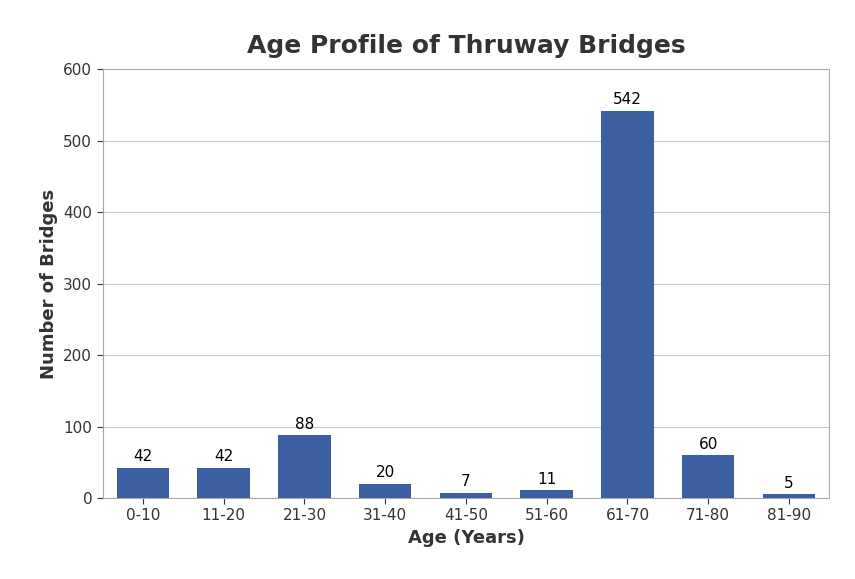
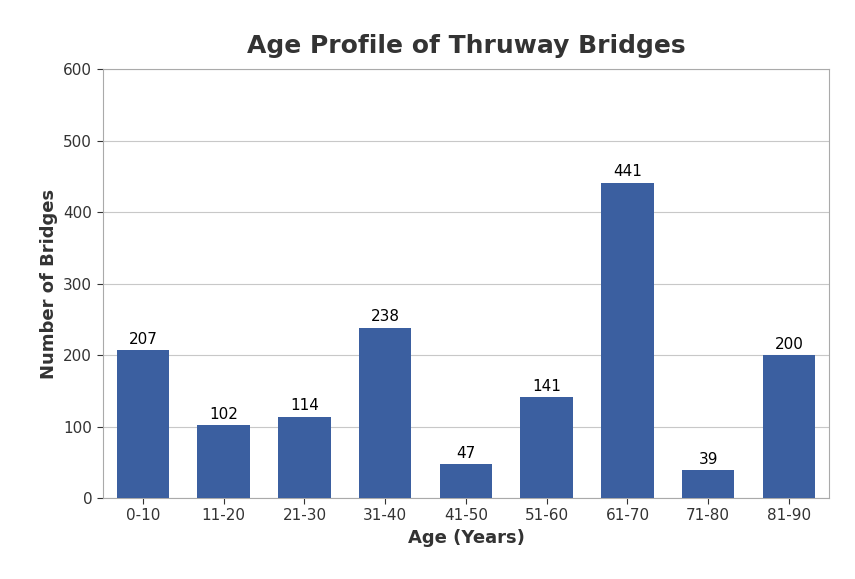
0-10: 42 -> 207
11-20: 42 -> 102
21-30: 88 -> 114
31-40: 20 -> 238
41-50: 7 -> 47
51-60: 11 -> 141
61-70: 542 -> 441
71-80: 60 -> 39
81-90: 5 -> 200
